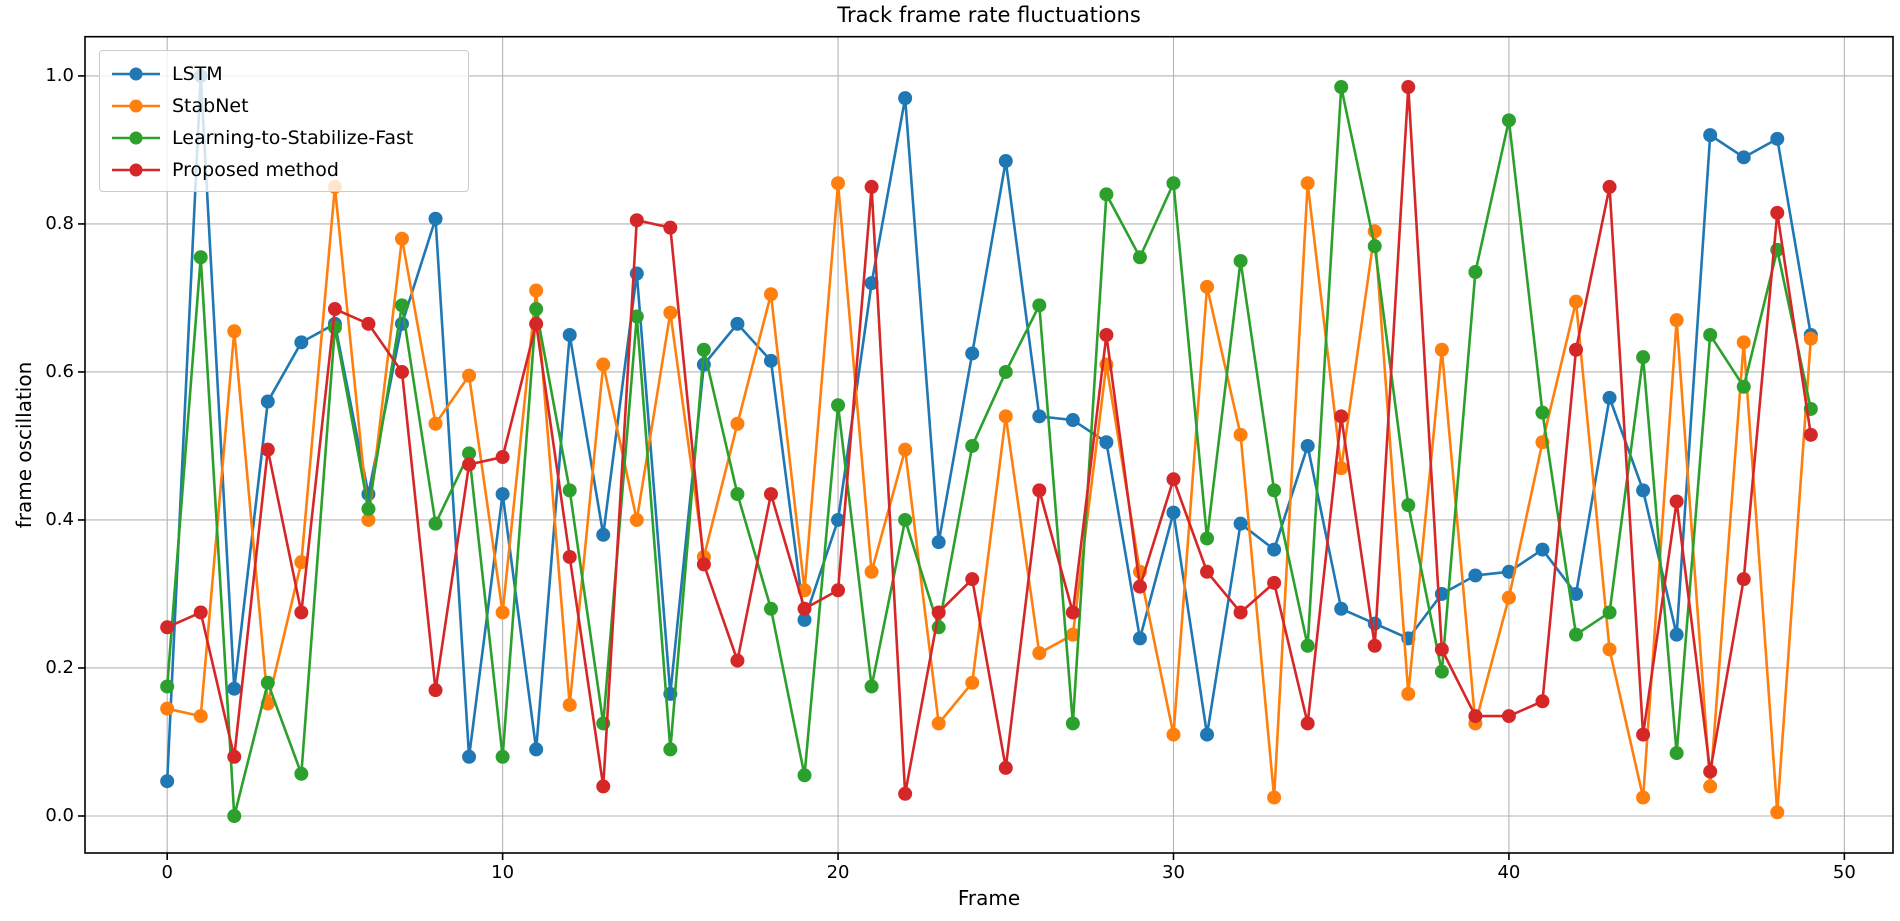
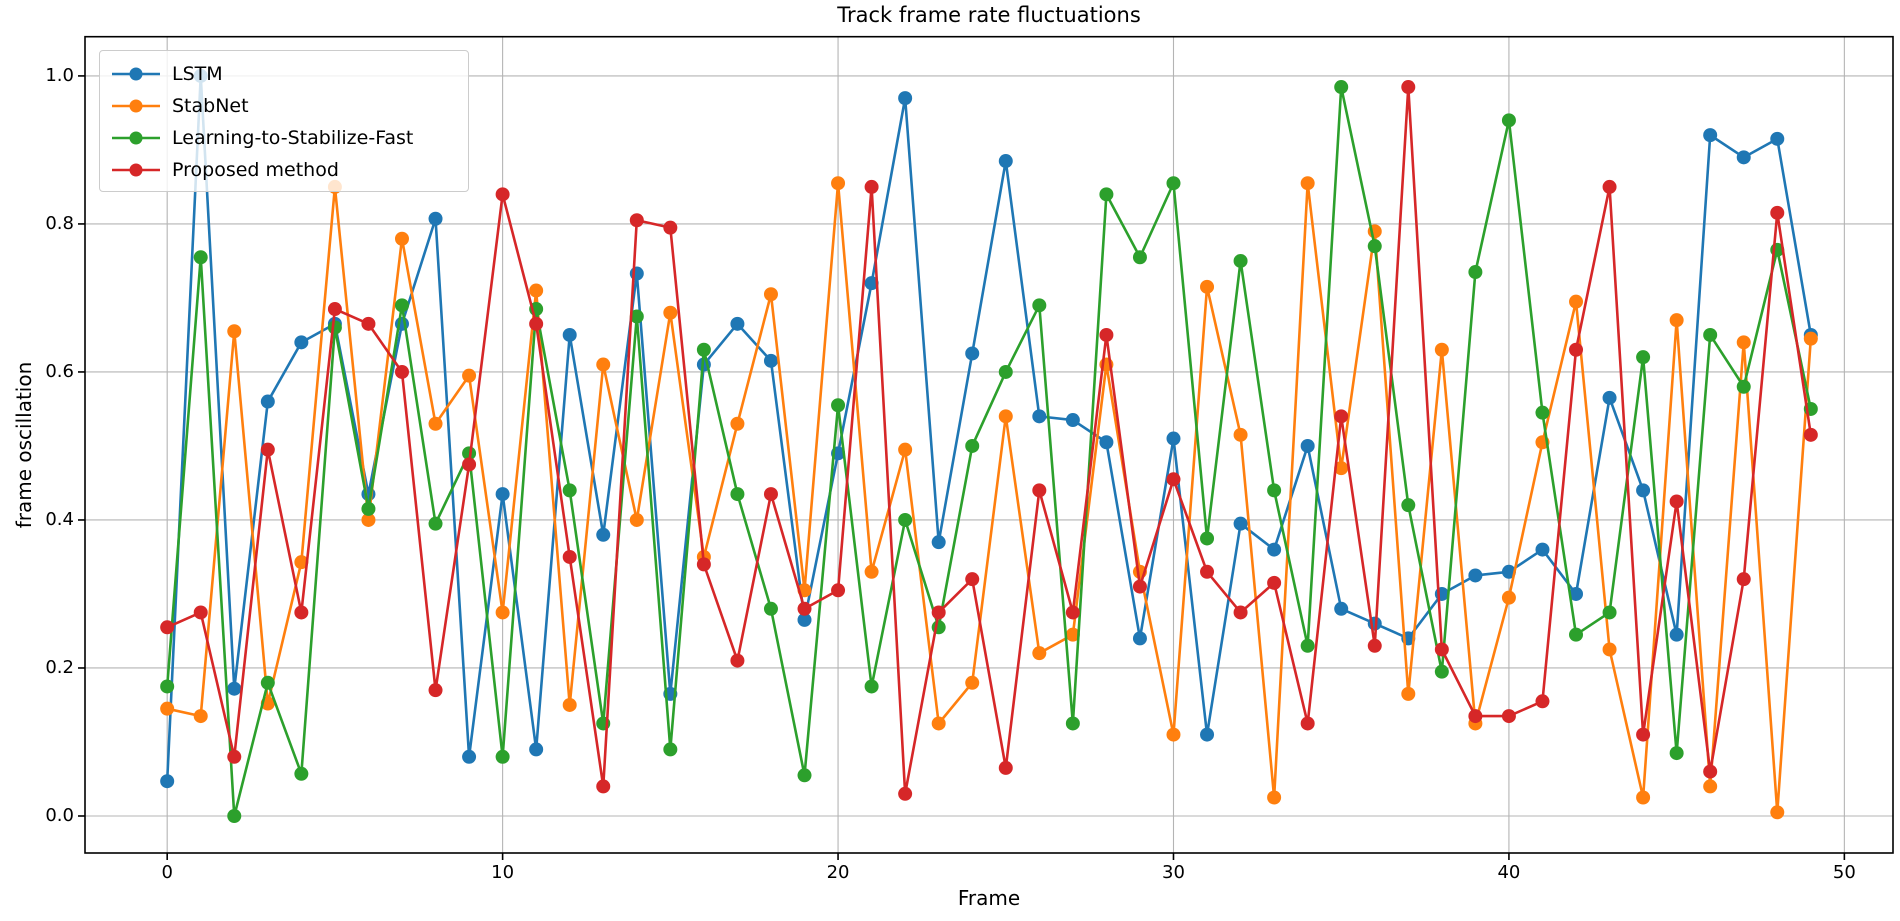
Proposed method/10: 0.48 -> 0.84
LSTM/20: 0.40 -> 0.49
LSTM/30: 0.41 -> 0.51
